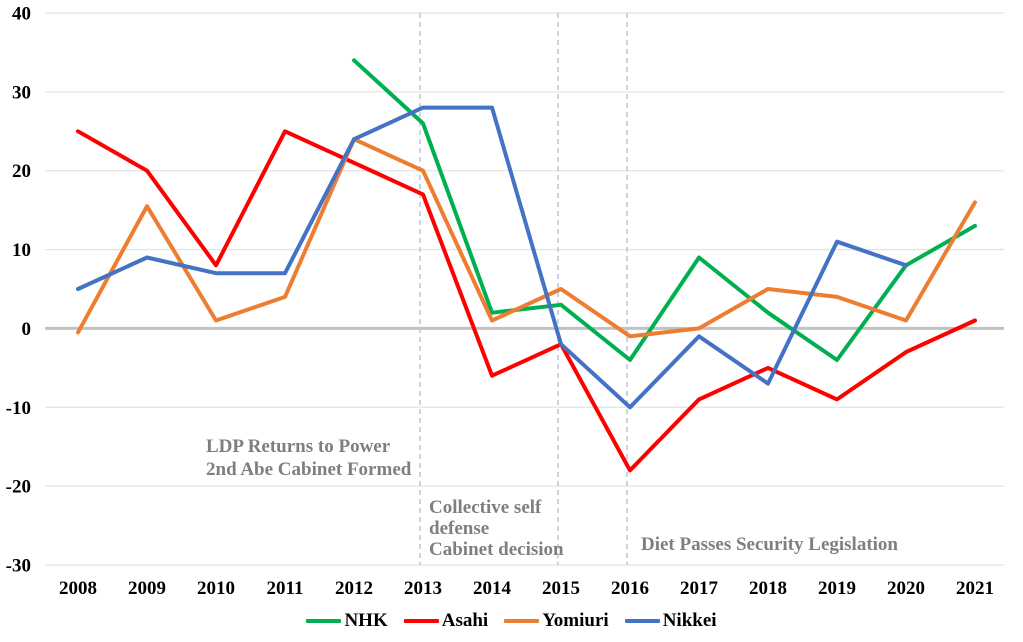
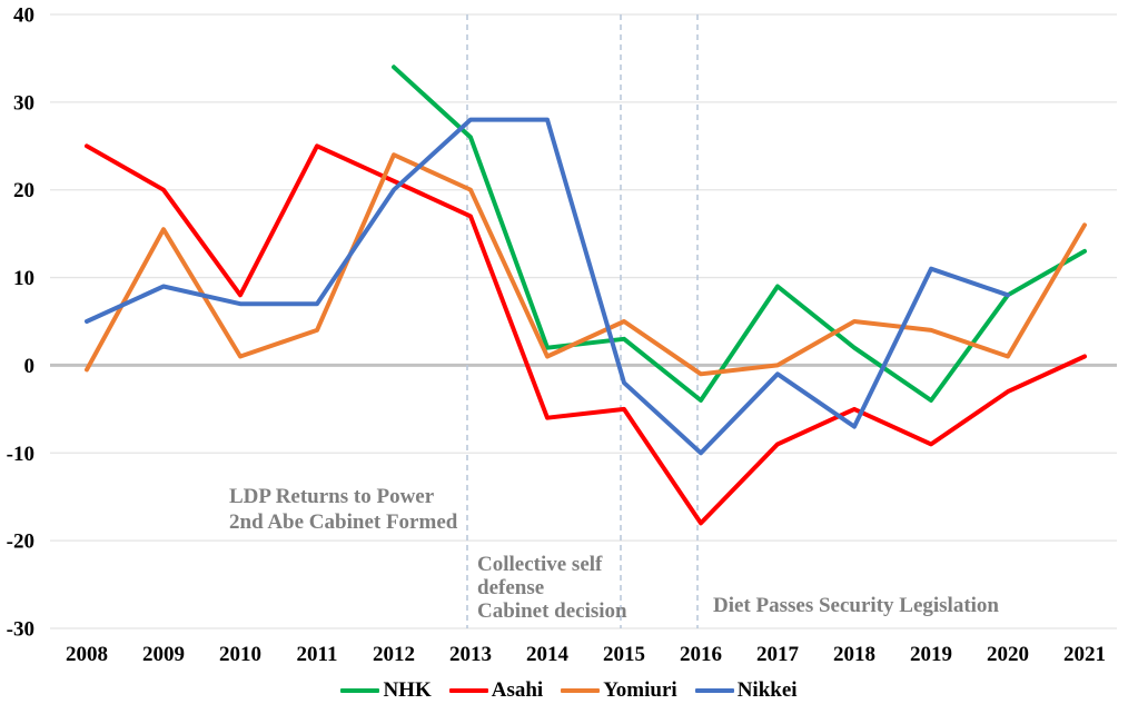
Nikkei/2012: 24 -> 20
Asahi/2015: -2 -> -5
